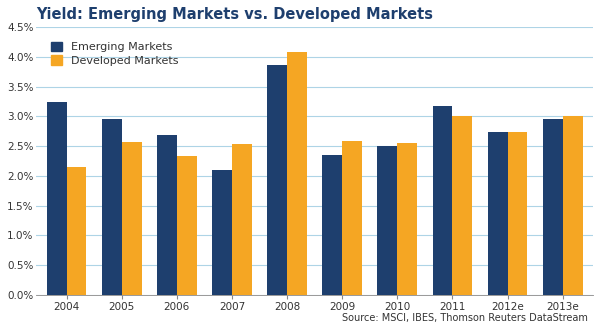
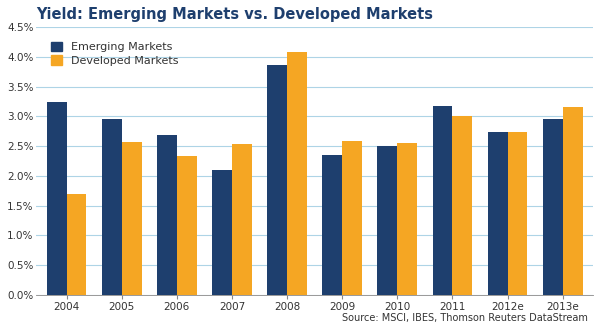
Developed Markets/2004: 2.15% -> 1.70%
Developed Markets/2013e: 3.00% -> 3.16%
